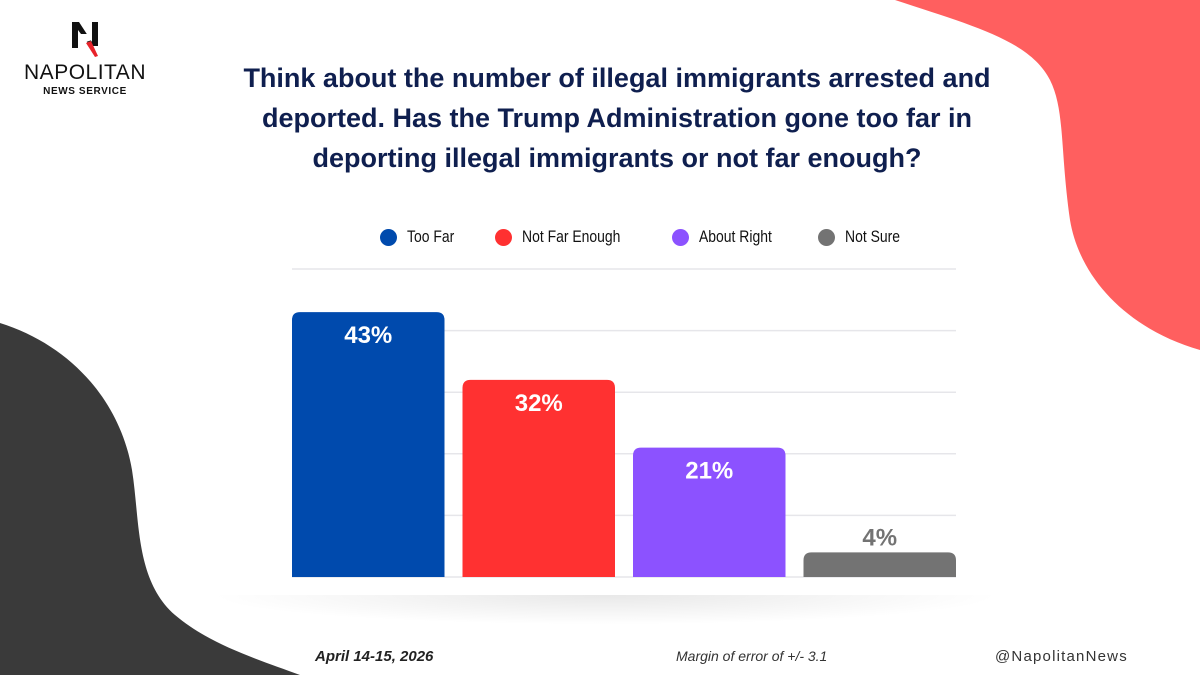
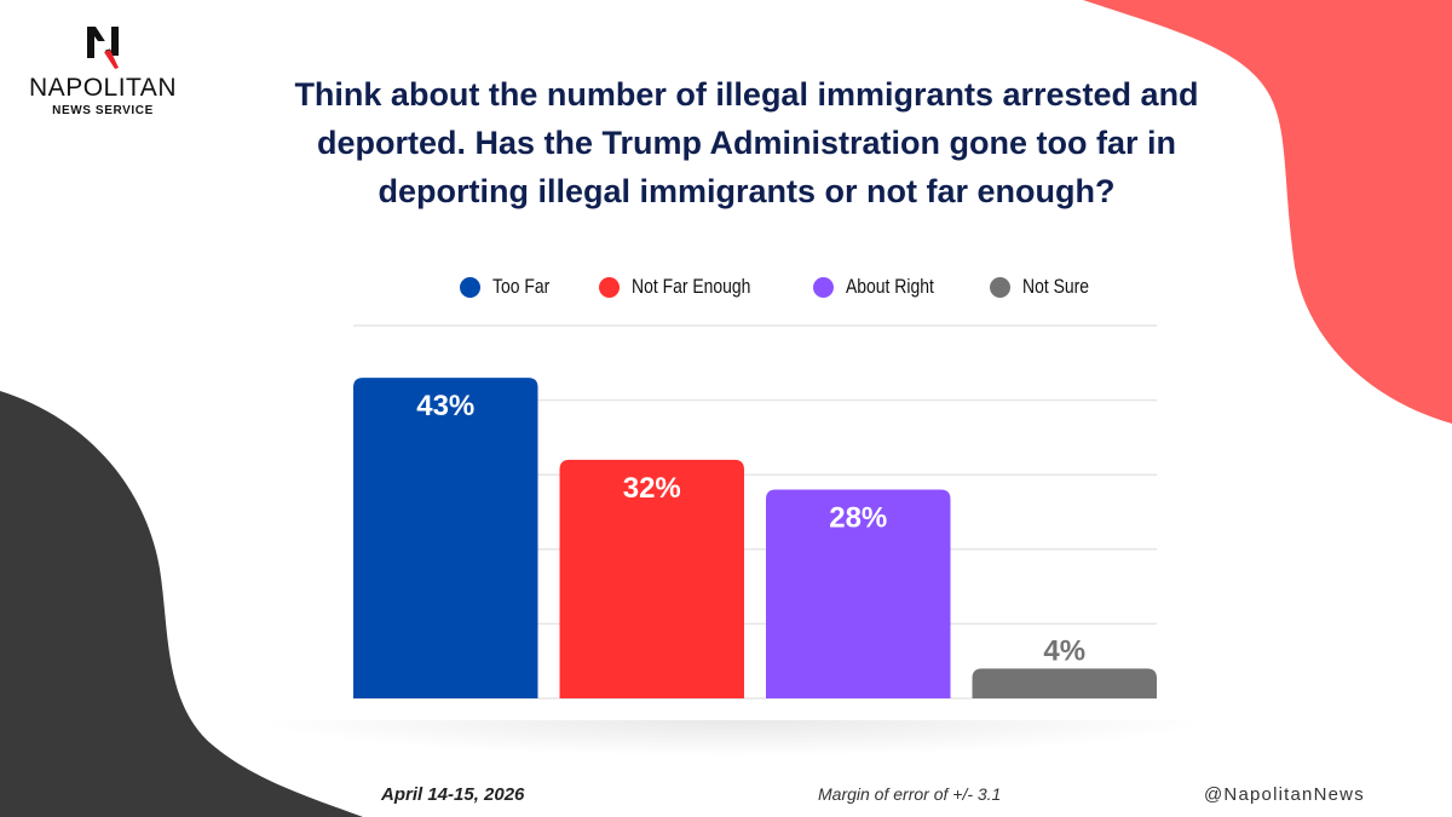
About Right: 21% -> 28%
